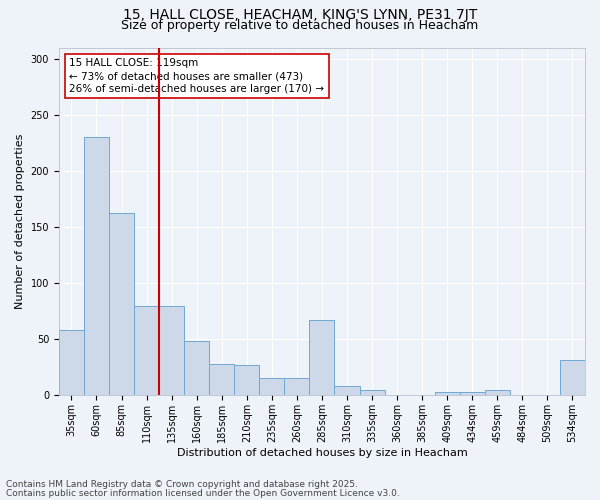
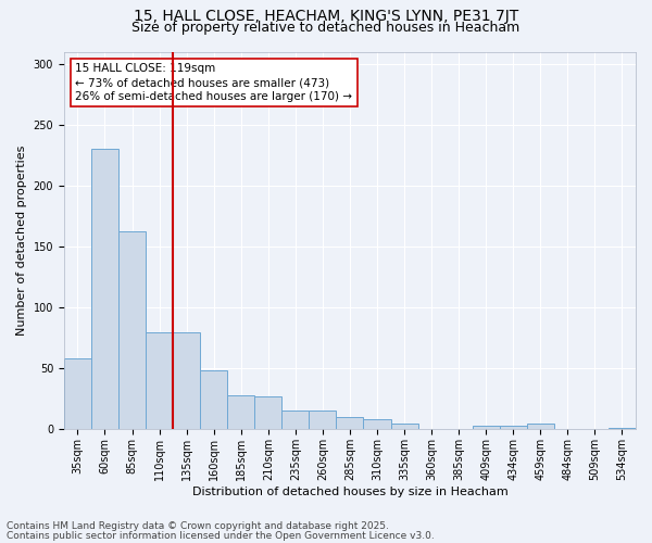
285sqm: 67 -> 10
534sqm: 31 -> 1
